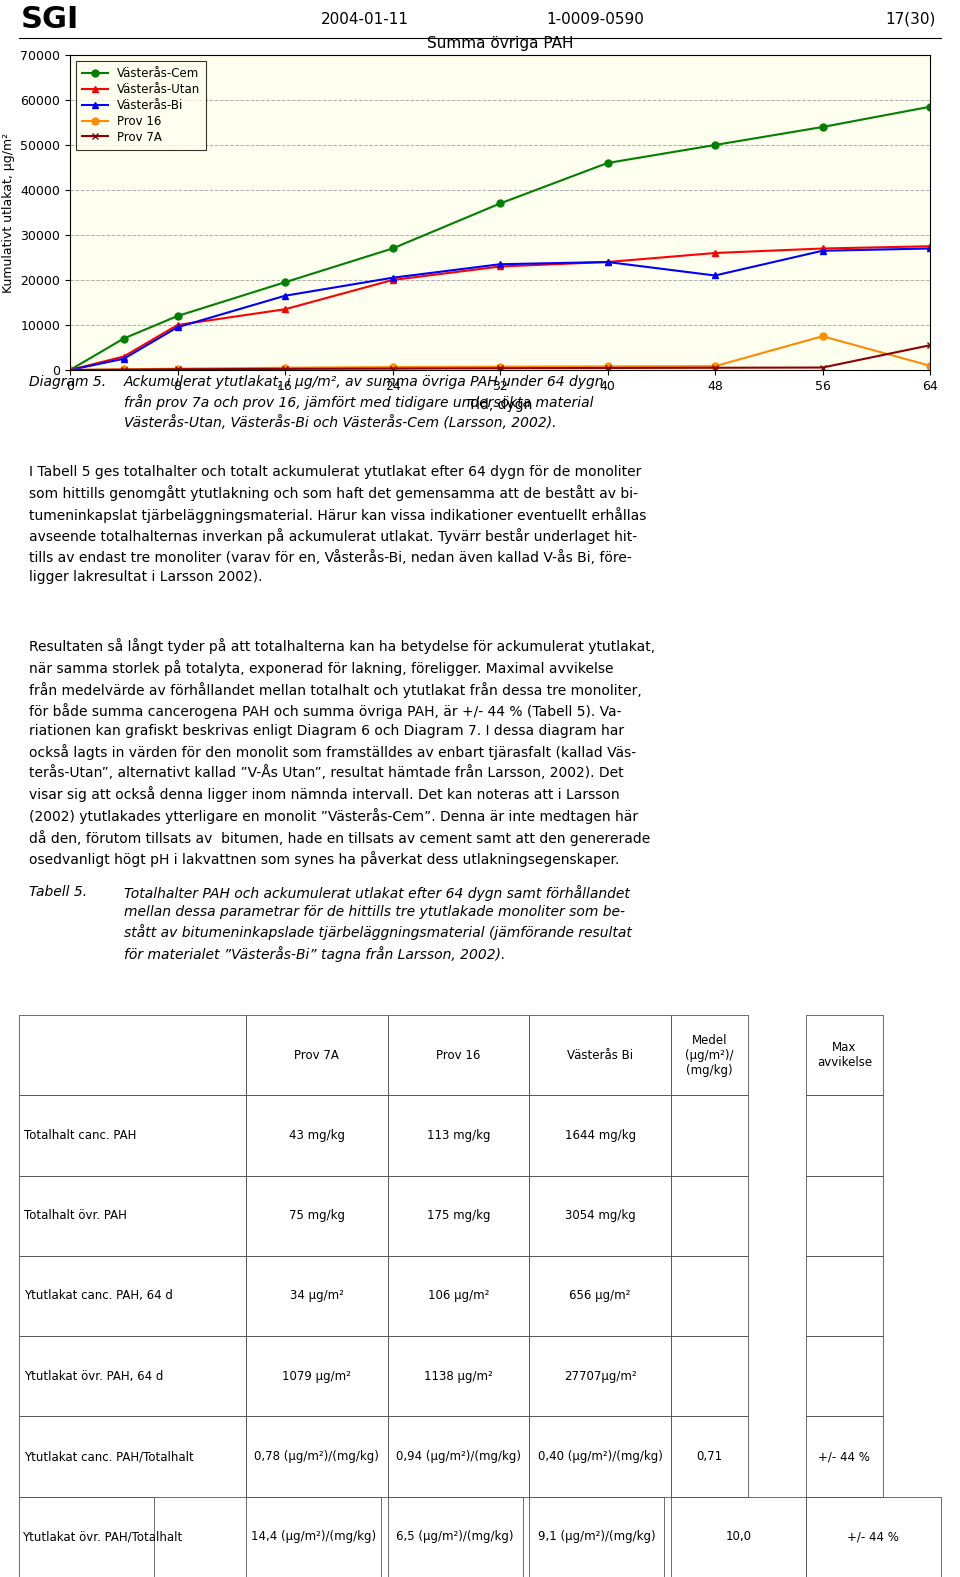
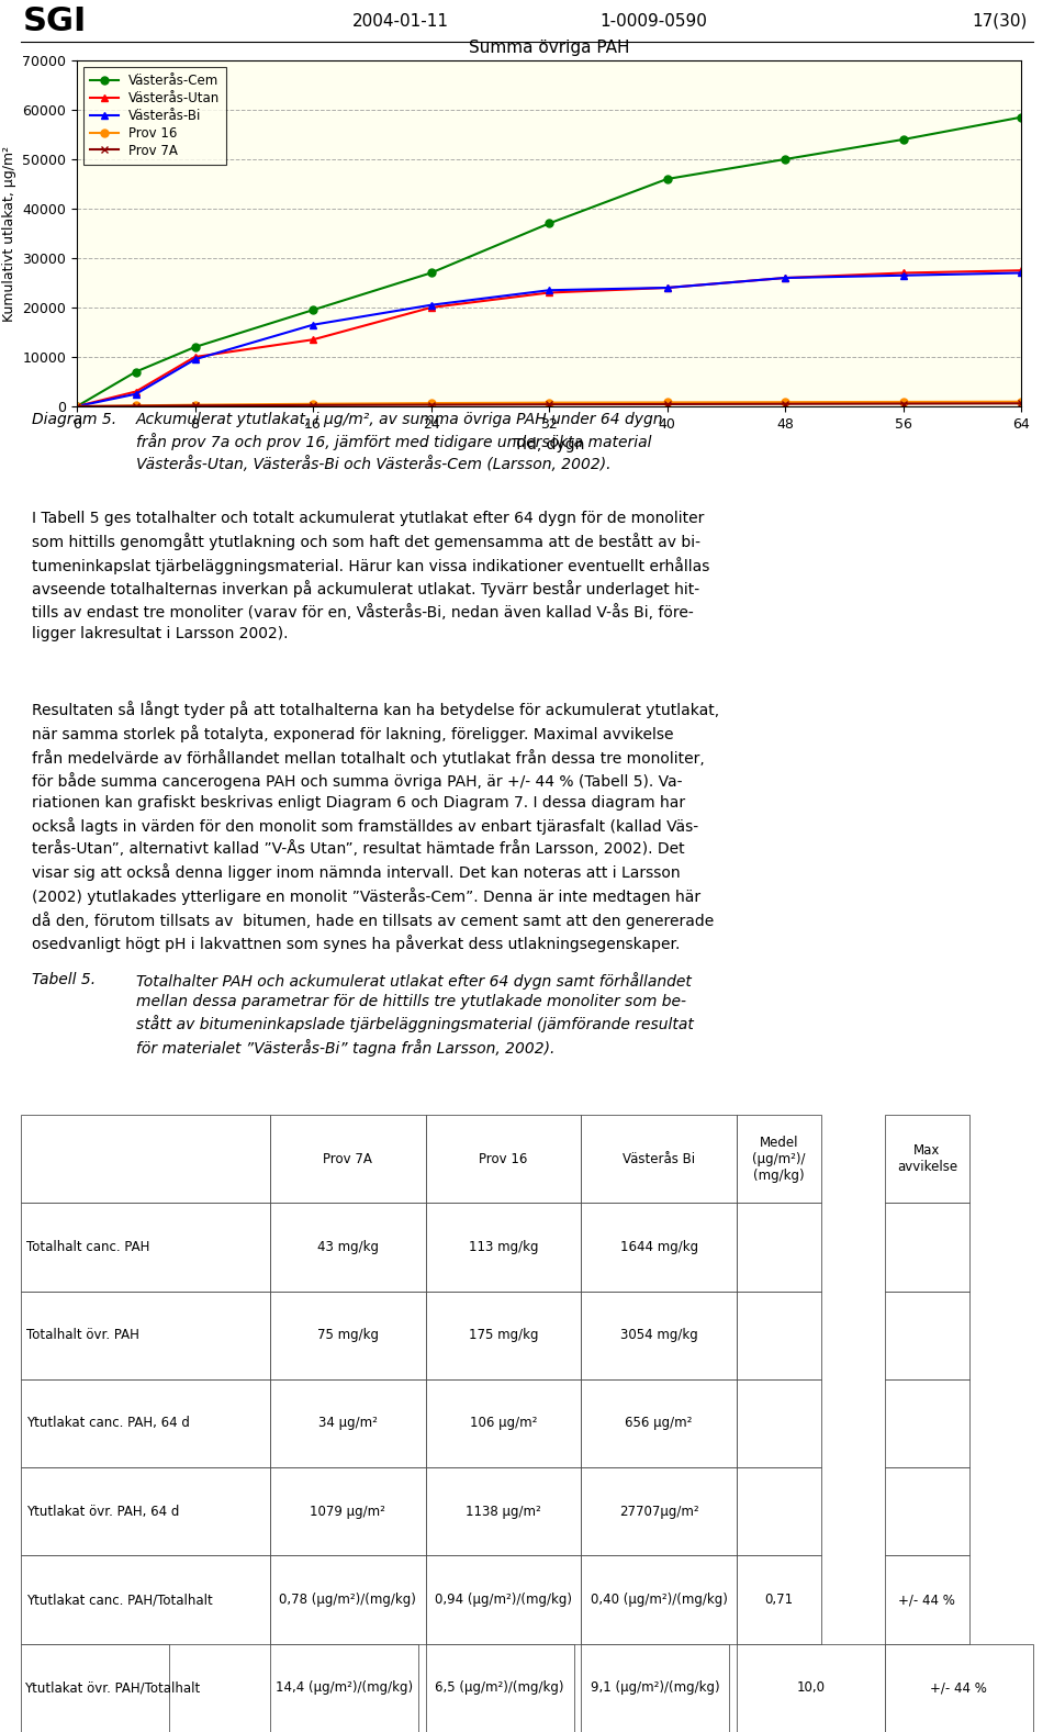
Västerås-Bi/48: 21000 -> 26000
Prov 16/56: 7500 -> 900
Prov 7A/64: 5500 -> 600
